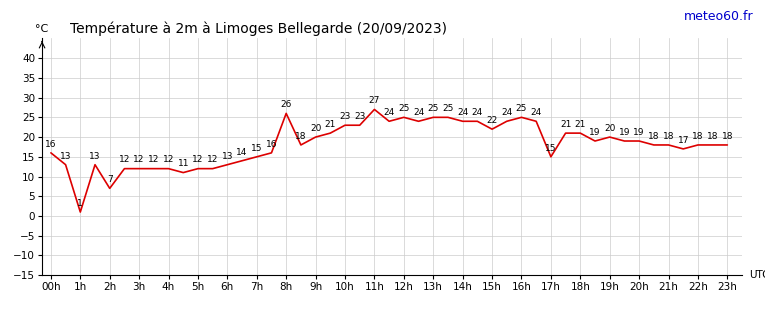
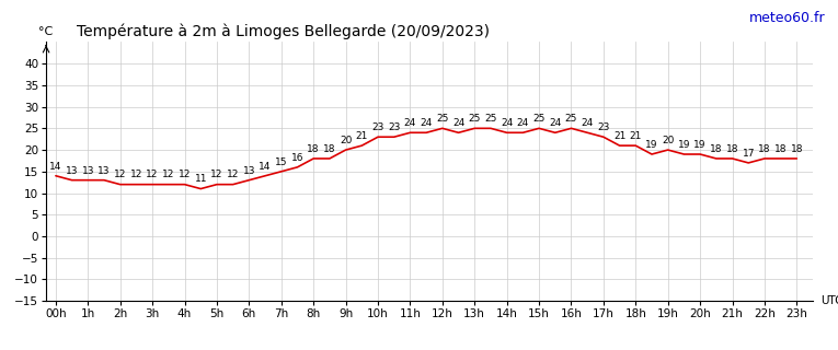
00h: 16 -> 14
1h: 1 -> 13
2h: 7 -> 12
8h: 26 -> 18
11h: 27 -> 24
15h: 22 -> 25
17h: 15 -> 23
